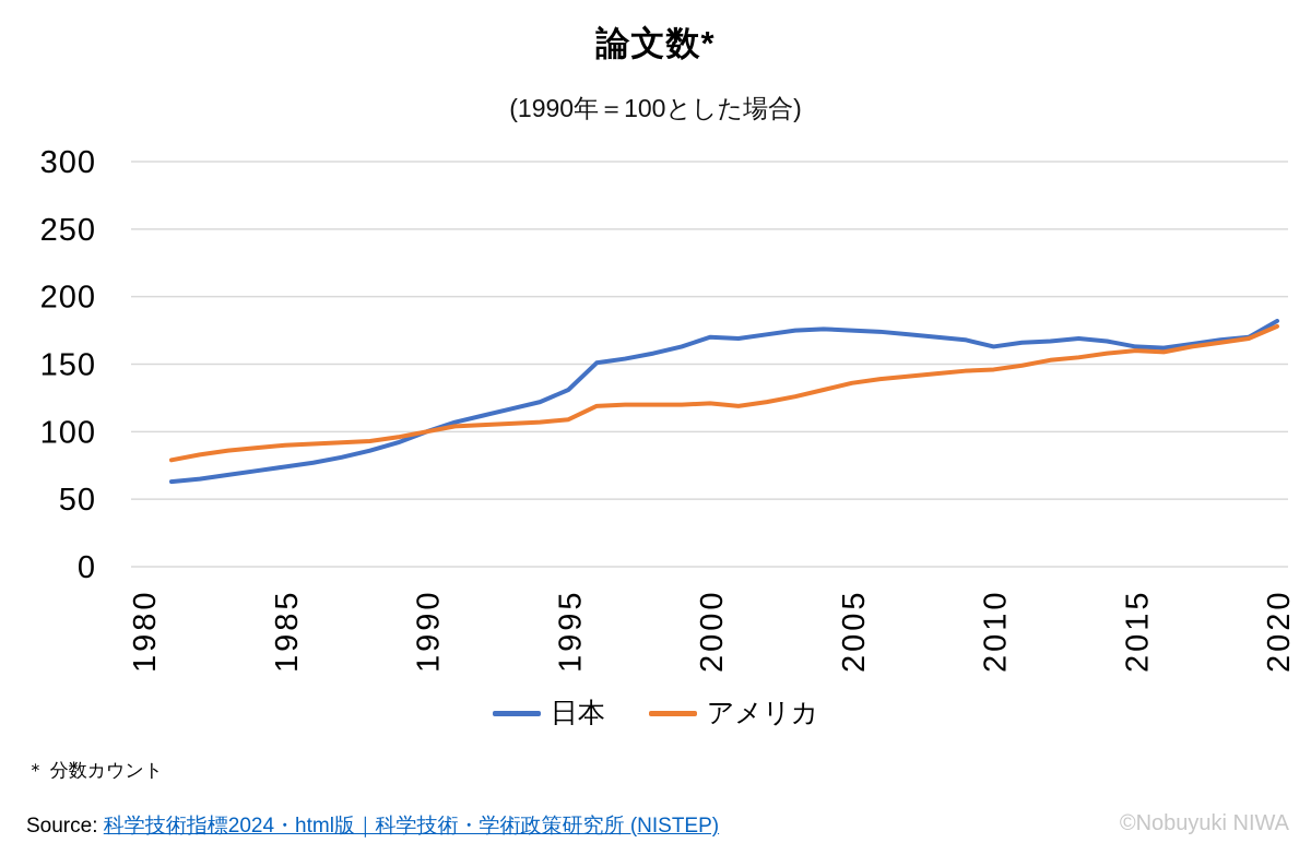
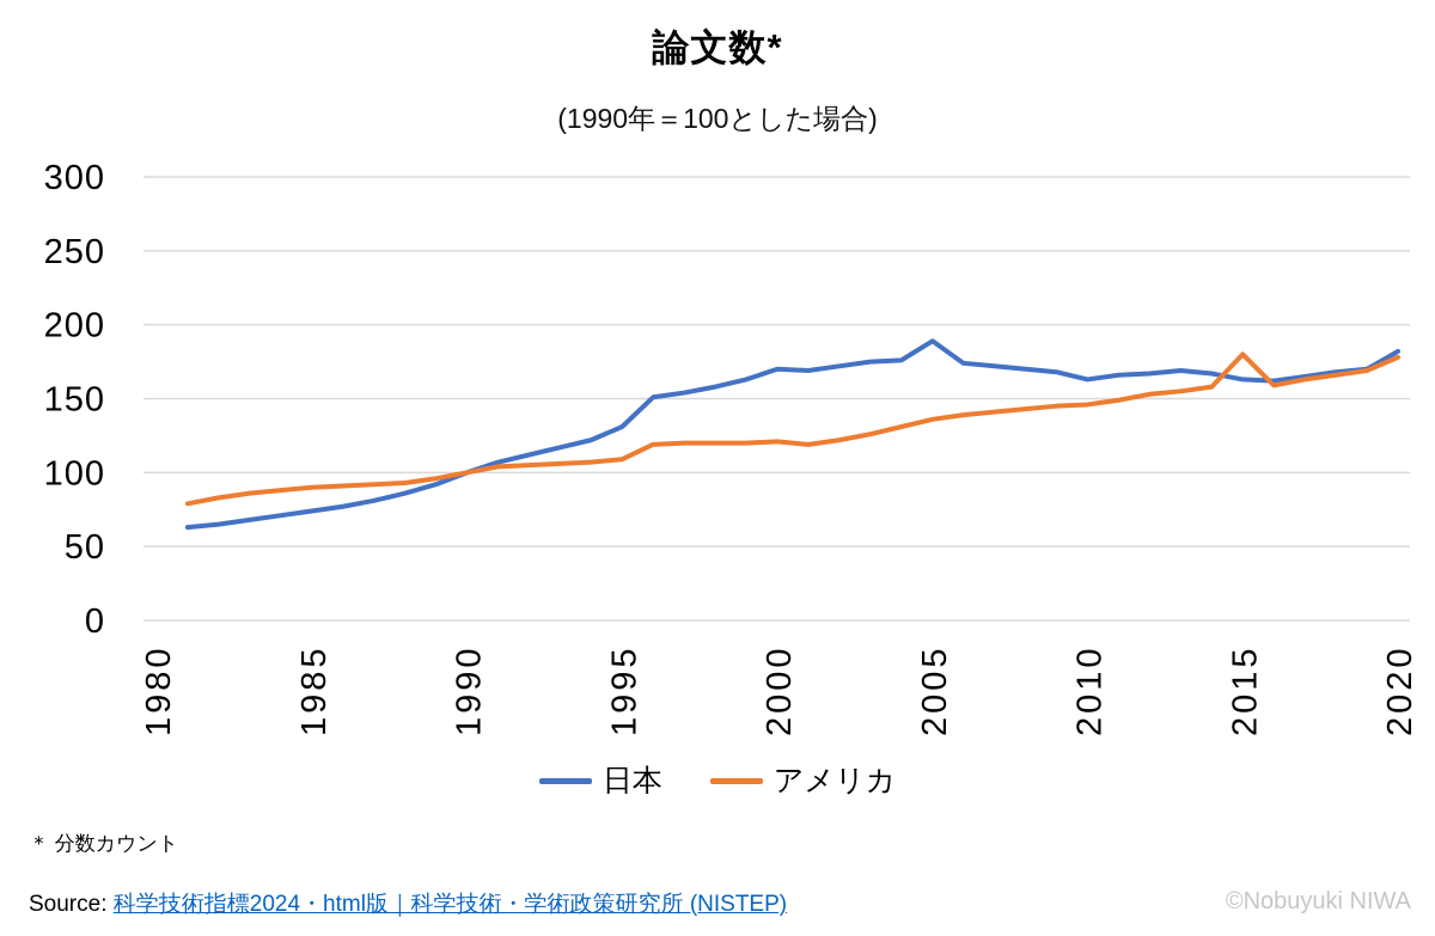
日本/2005: 175 -> 189
アメリカ/2015: 160 -> 180
